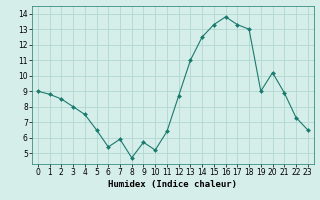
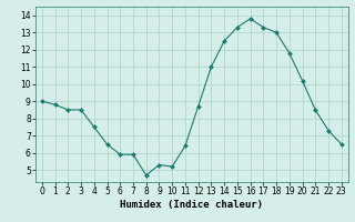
3: 8.0 -> 8.5
6: 5.4 -> 5.9
9: 5.7 -> 5.3
19: 9.0 -> 11.8
21: 8.9 -> 8.5
